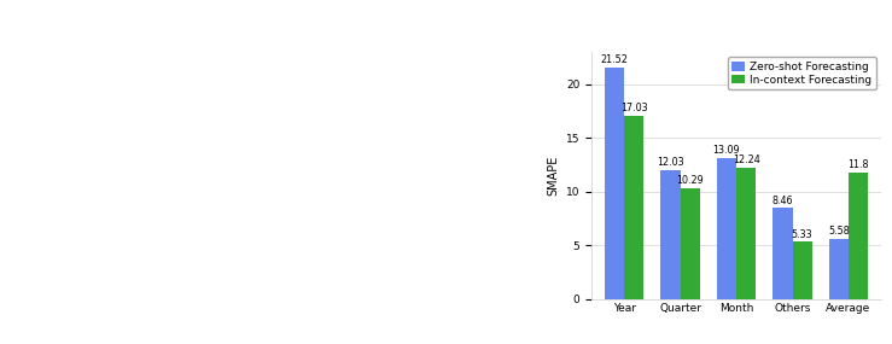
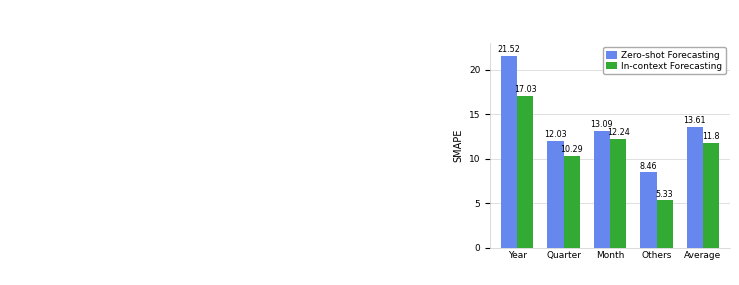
Zero-shot Forecasting/Average: 5.58 -> 13.61
